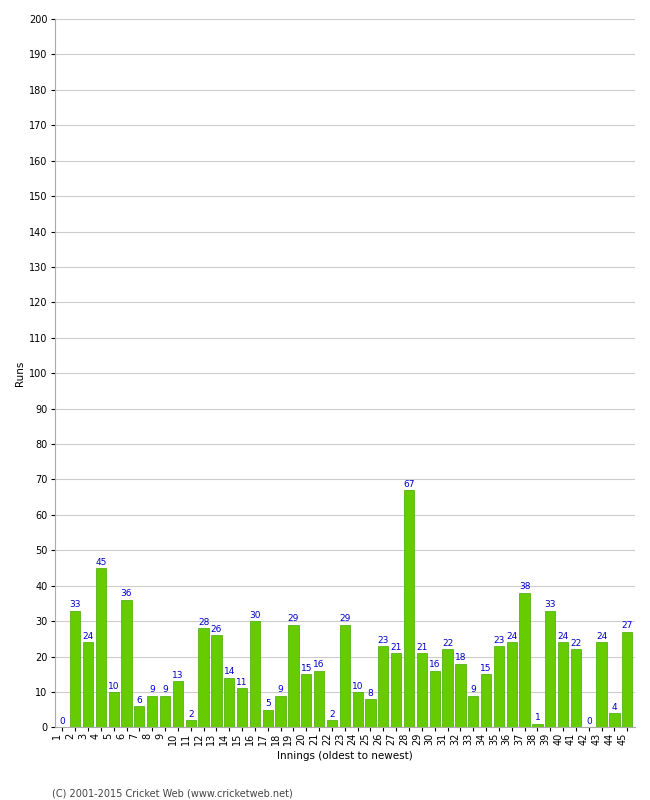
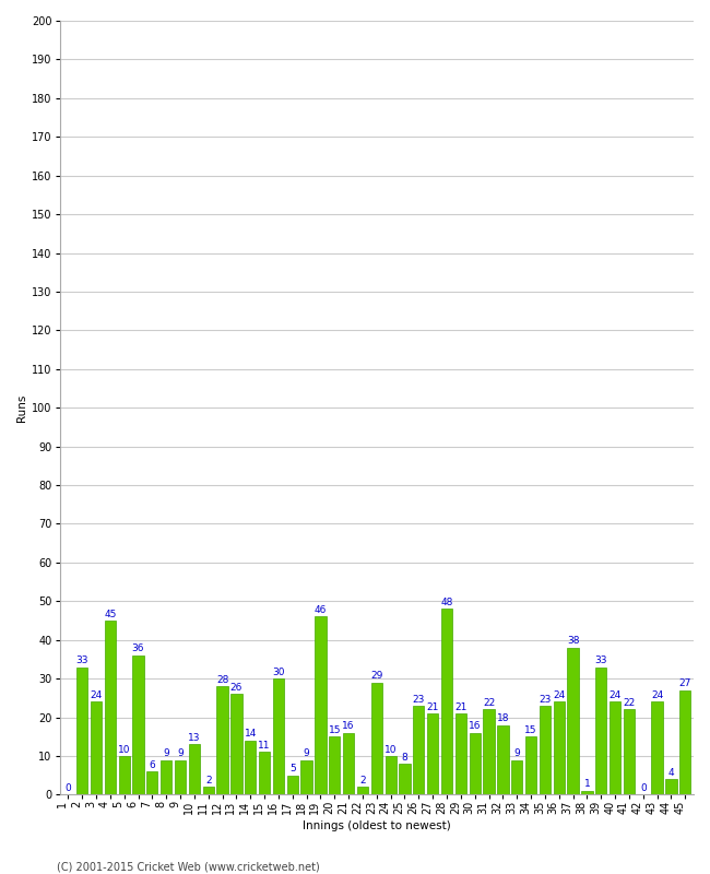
19: 29 -> 46
28: 67 -> 48
